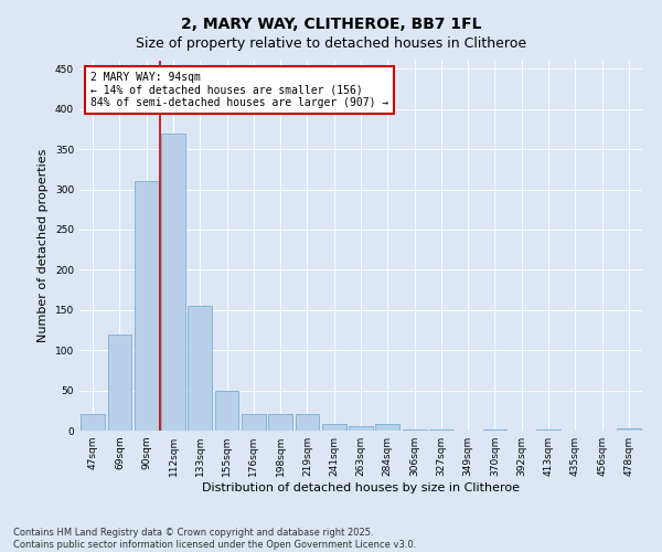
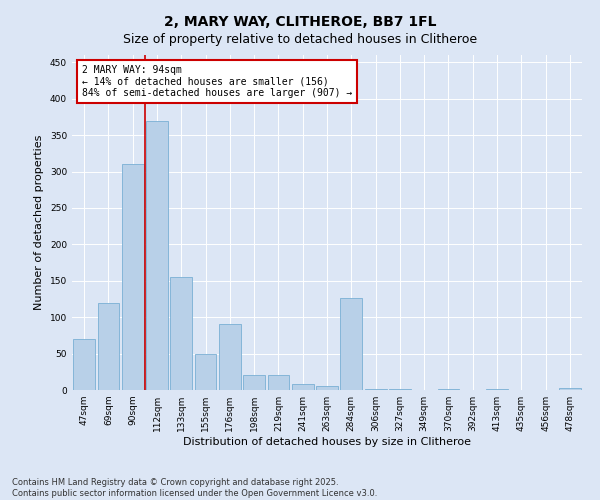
47sqm: 20 -> 70
176sqm: 20 -> 90
284sqm: 8 -> 126
